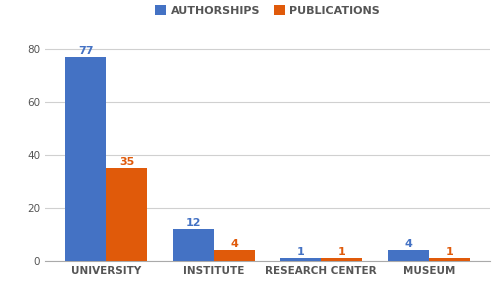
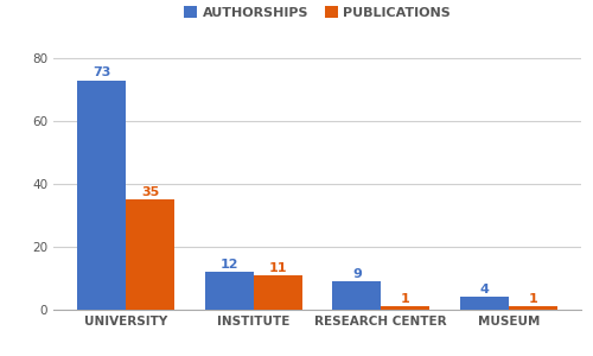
AUTHORSHIPS/UNIVERSITY: 77 -> 73
PUBLICATIONS/INSTITUTE: 4 -> 11
AUTHORSHIPS/RESEARCH CENTER: 1 -> 9
